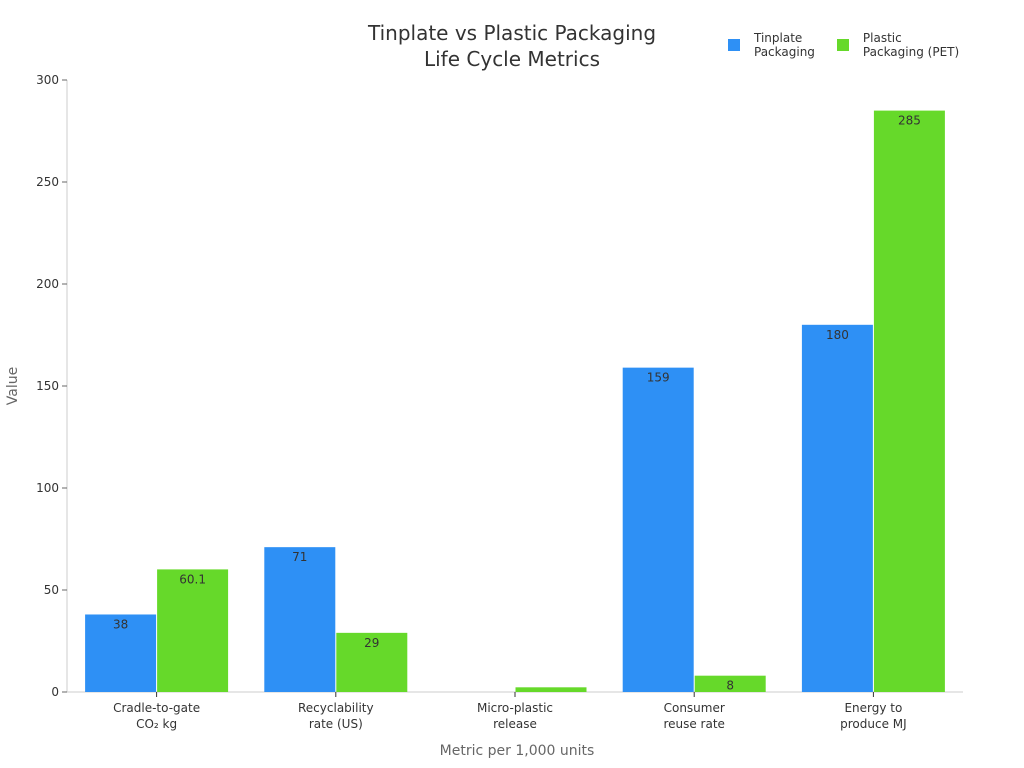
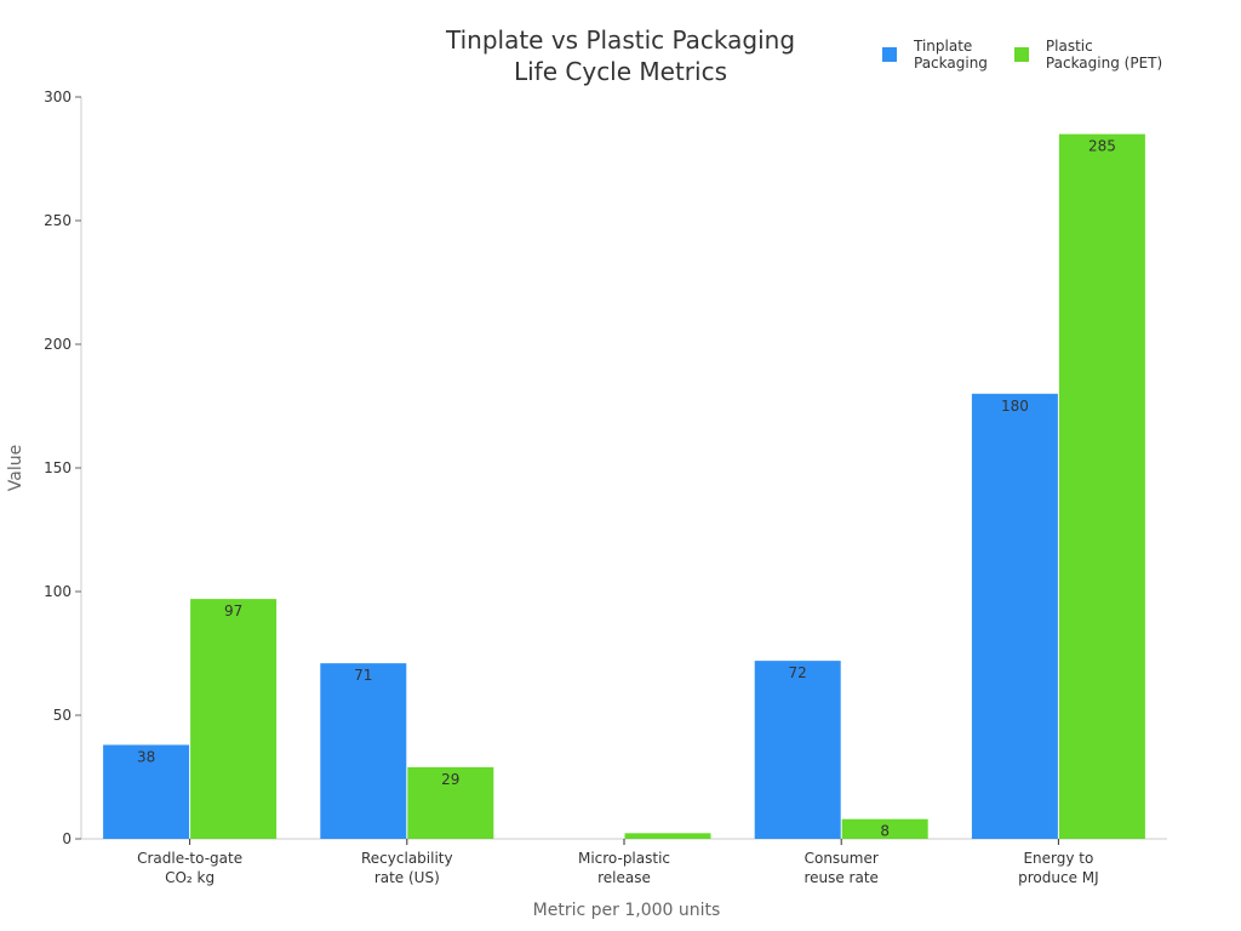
Plastic Packaging (PET)/Cradle-to-gate CO₂ kg: 60.1 -> 97
Tinplate Packaging/Consumer reuse rate: 159 -> 72
